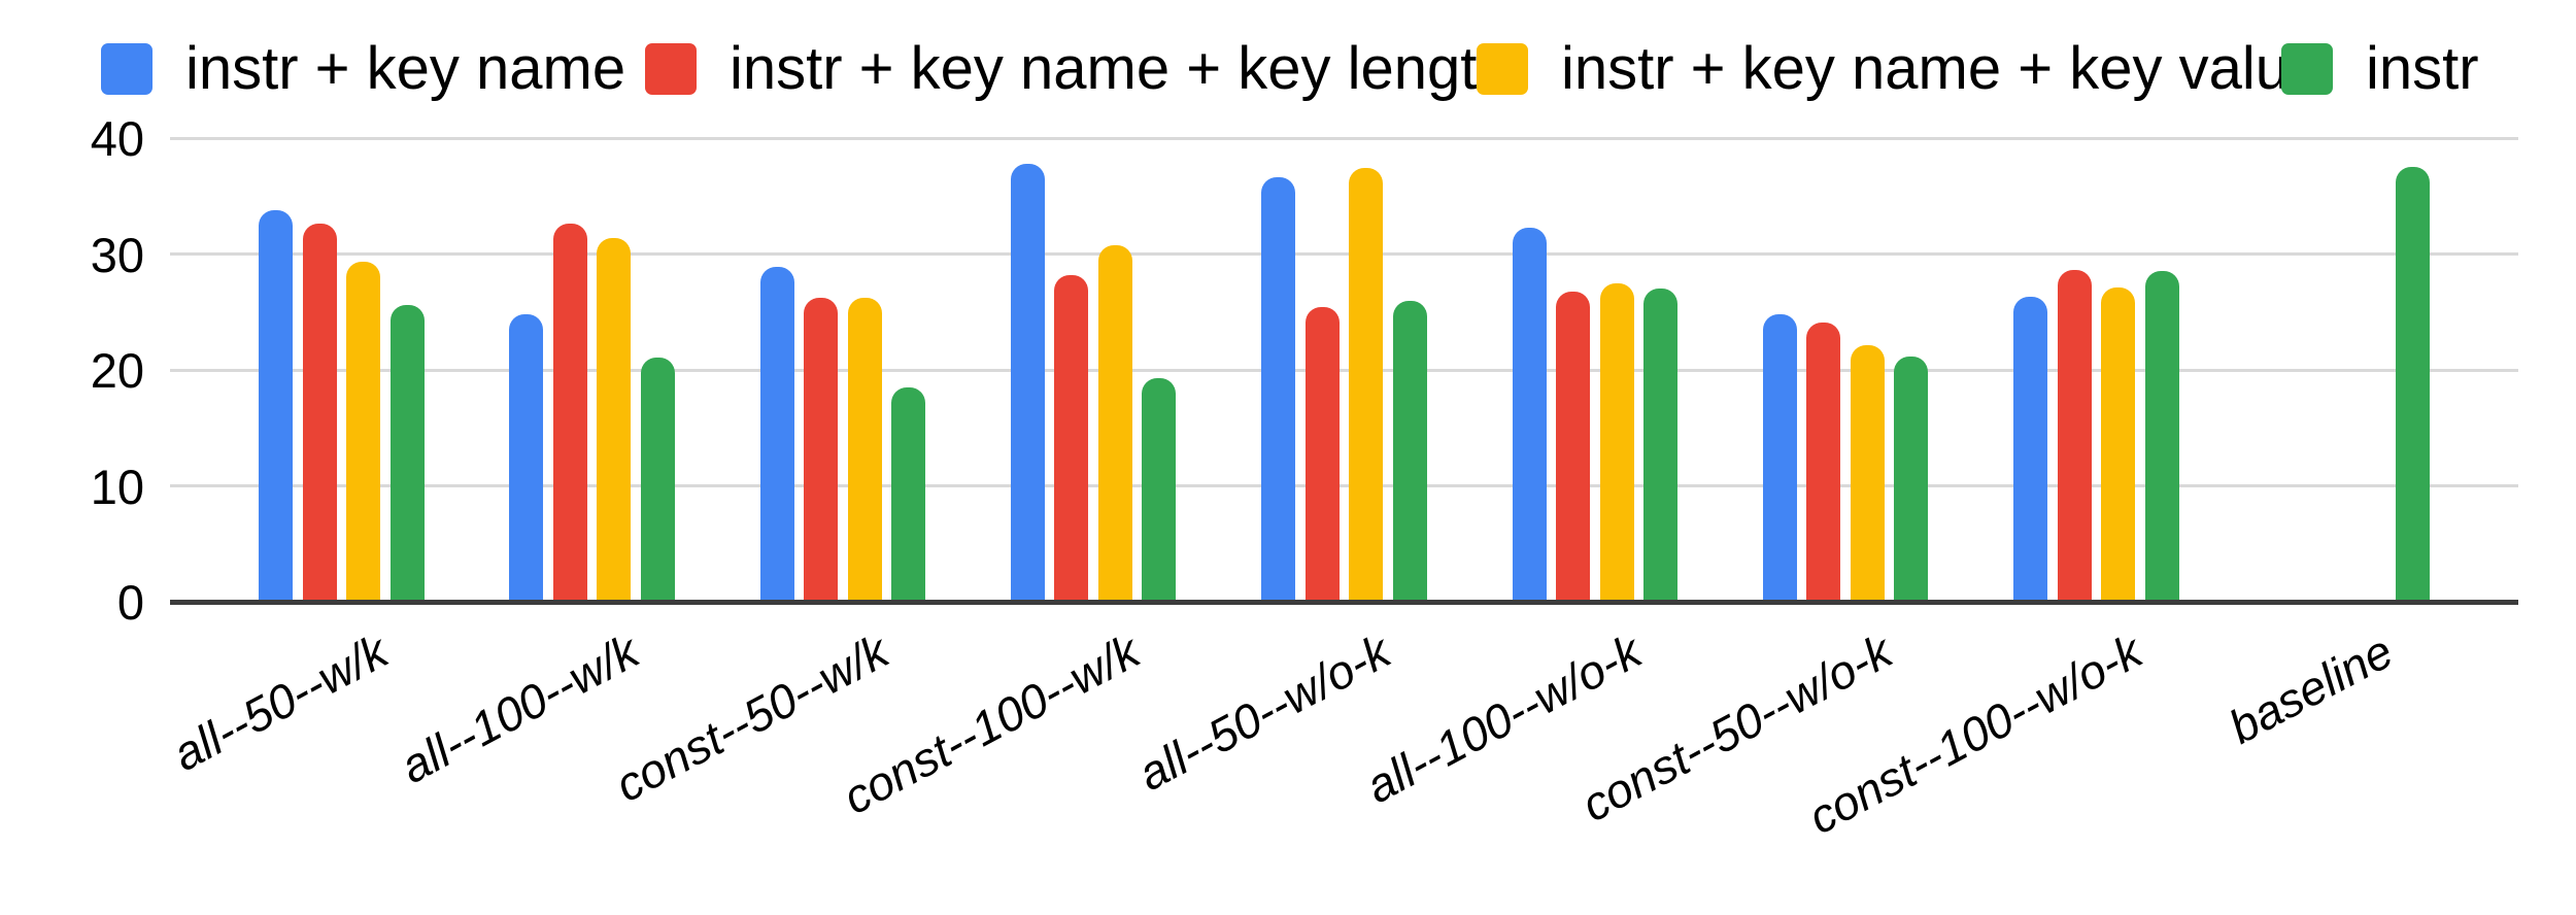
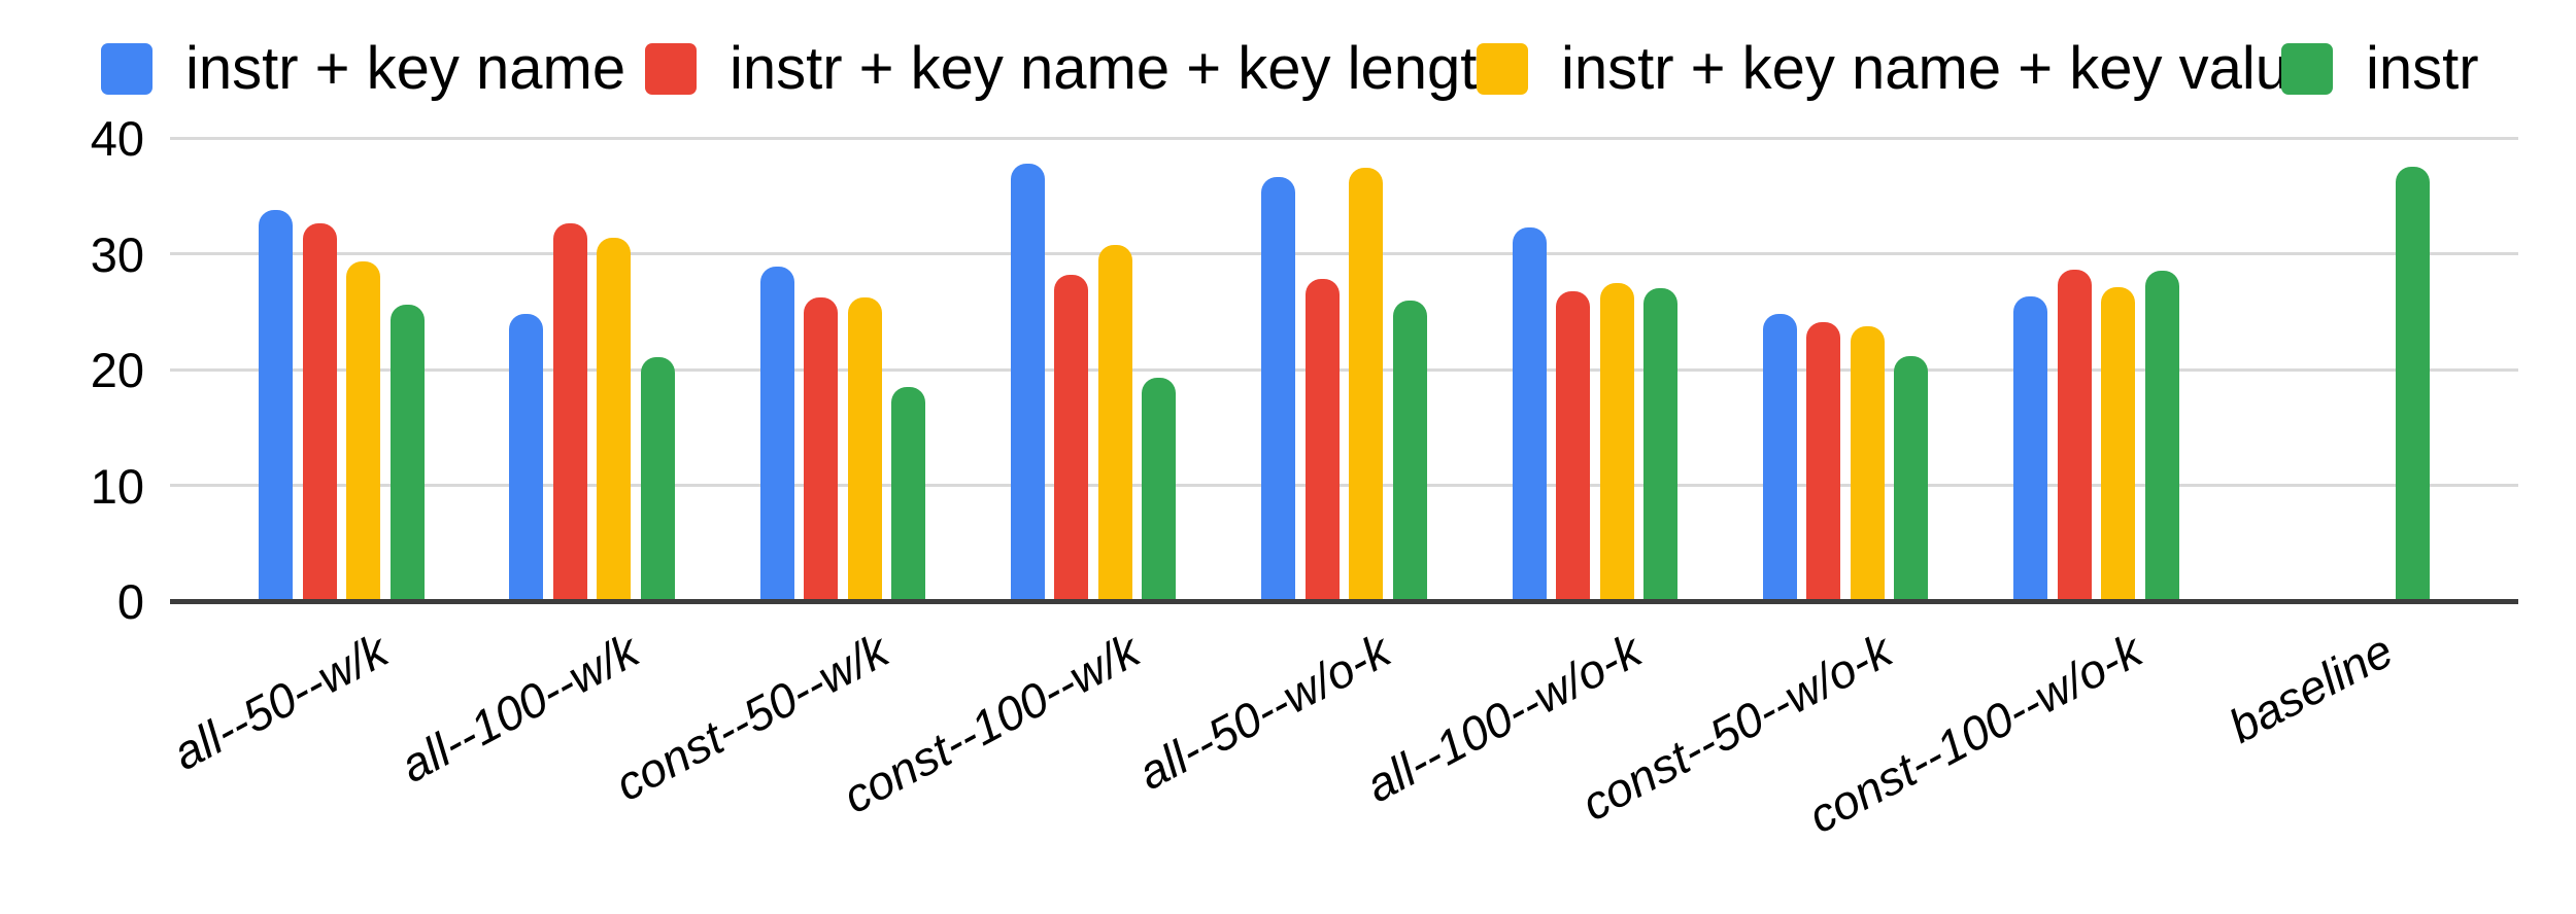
instr + key name + key length/all--50--w/o-k: 25.4 -> 27.8
instr + key name + key value/const--50--w/o-k: 22.1 -> 23.7
